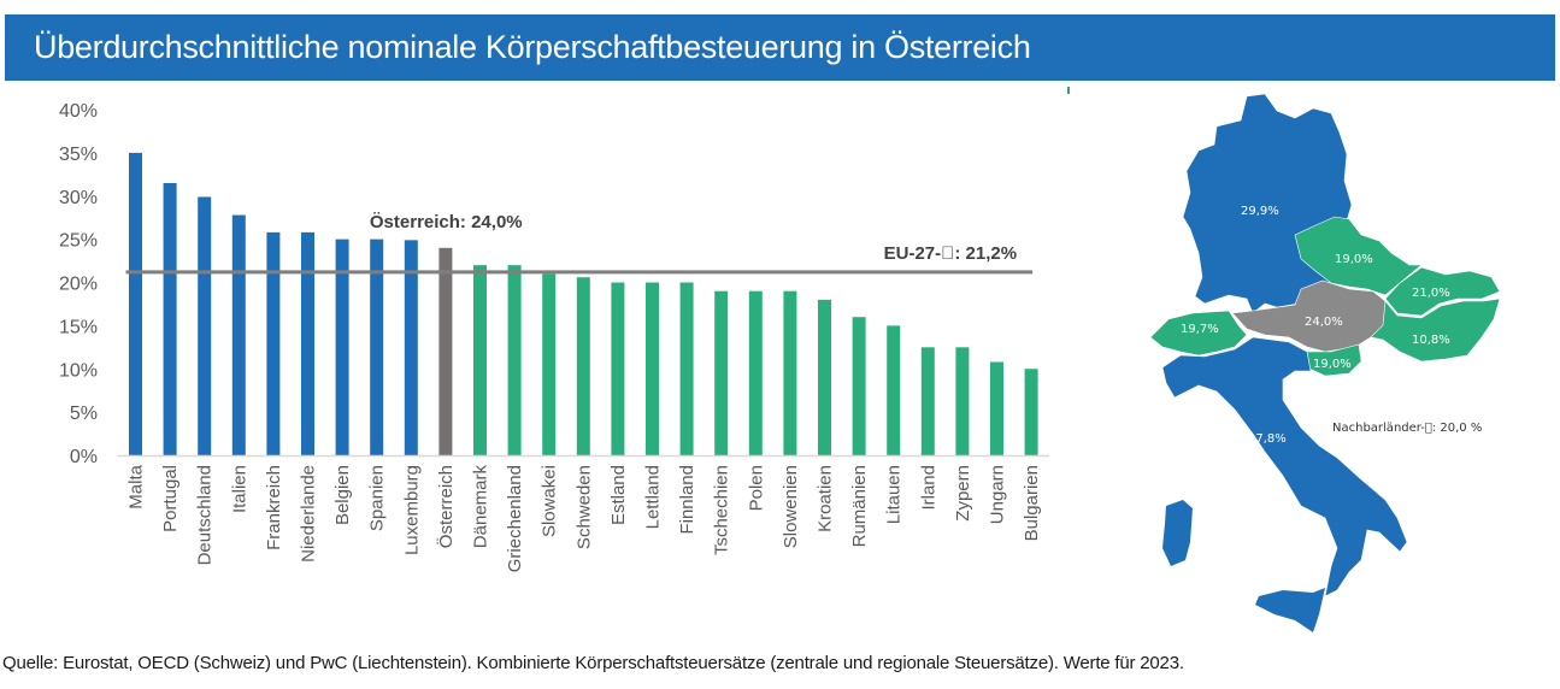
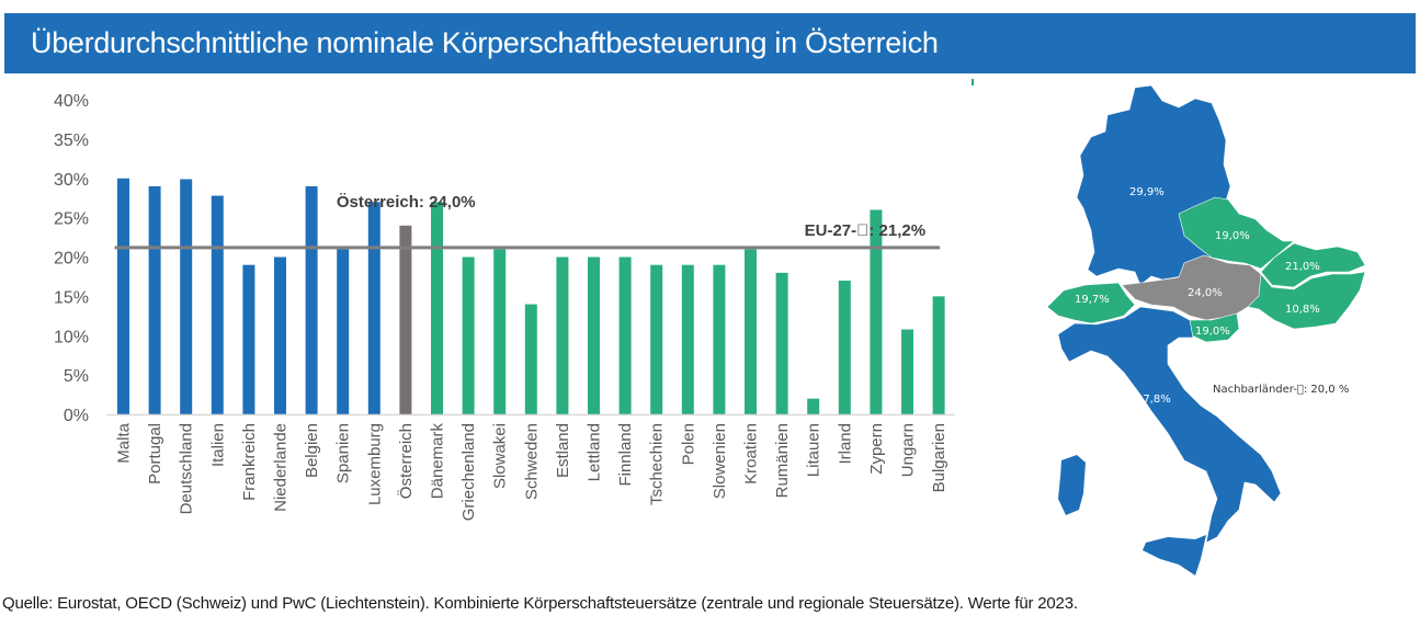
Malta: 35% -> 30%
Portugal: 32% -> 29%
Frankreich: 26% -> 19%
Niederlande: 26% -> 20%
Belgien: 25% -> 29%
Spanien: 25% -> 21%
Luxemburg: 25% -> 27%
Dänemark: 22% -> 27%
Griechenland: 22% -> 20%
Schweden: 21% -> 14%
Kroatien: 18% -> 21%
Rumänien: 16% -> 18%
Litauen: 15% -> 2%
Irland: 12% -> 17%
Zypern: 12% -> 26%
Bulgarien: 10% -> 15%
